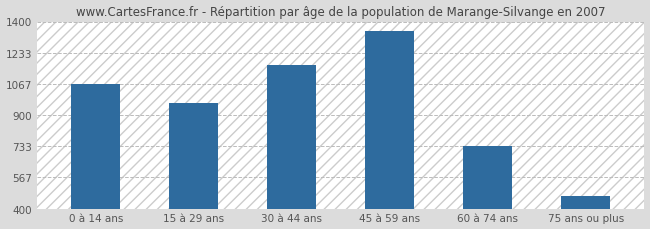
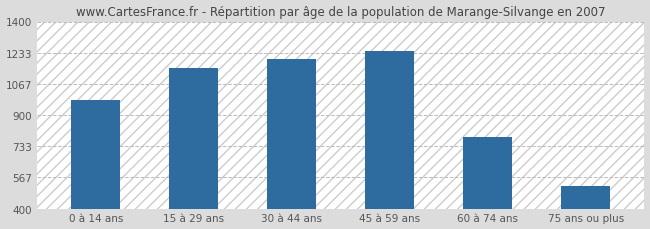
0 à 14 ans: 1070 -> 980
15 à 29 ans: 970 -> 1150
30 à 44 ans: 1170 -> 1200
45 à 59 ans: 1350 -> 1240
60 à 74 ans: 730 -> 780
75 ans ou plus: 470 -> 520
